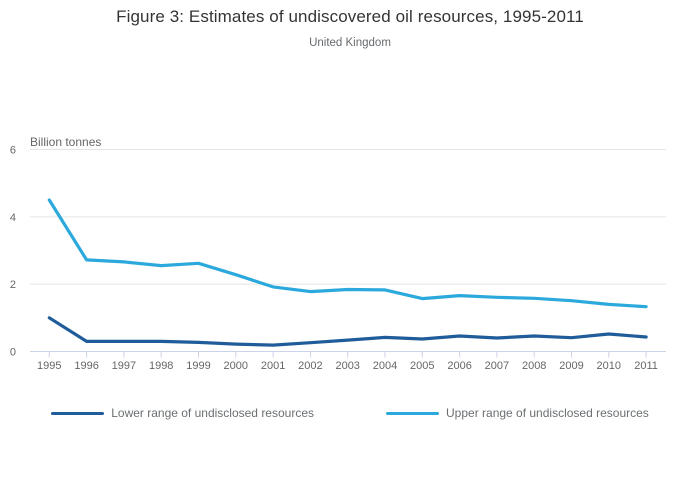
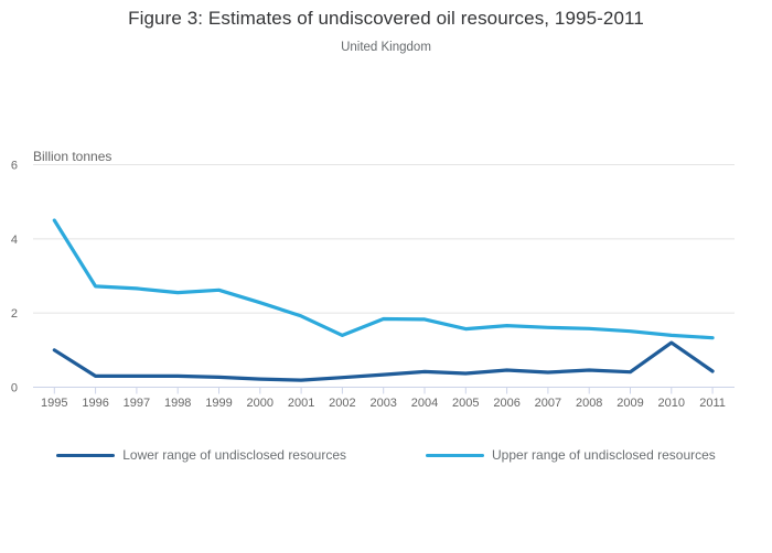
Upper range of undisclosed resources/2002: 1.8 -> 1.4
Lower range of undisclosed resources/2010: 0.5 -> 1.2
